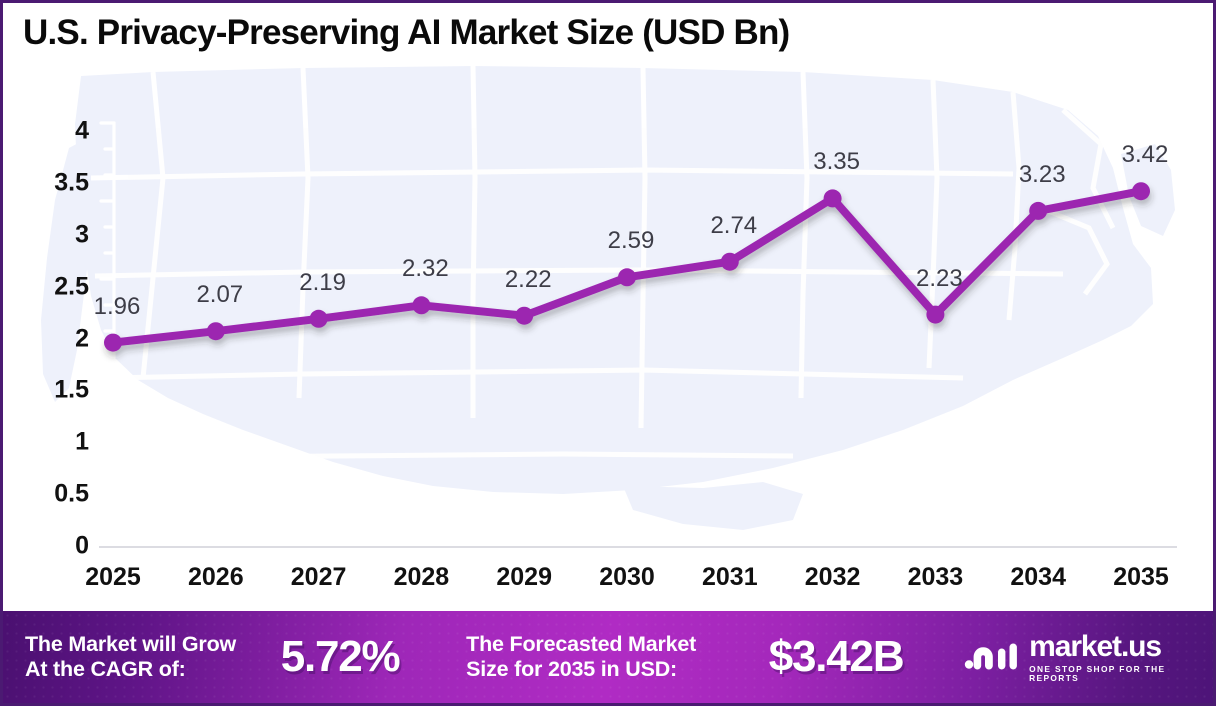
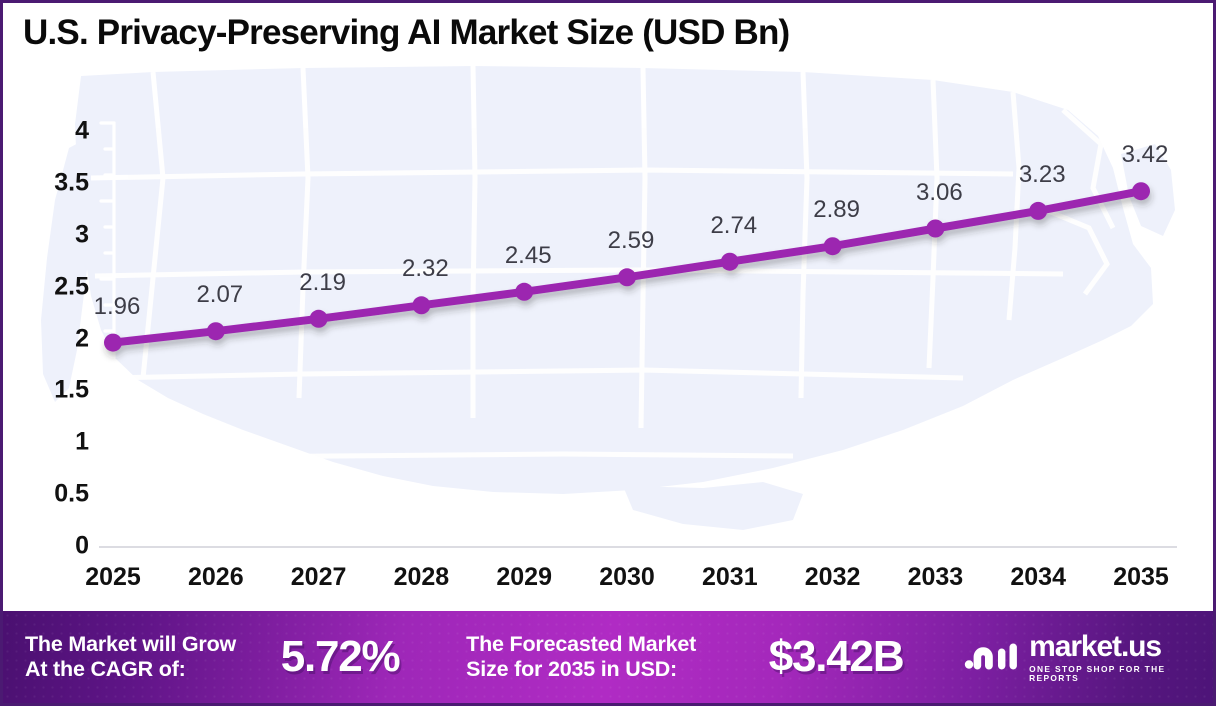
2029: 2.22 -> 2.45
2032: 3.35 -> 2.89
2033: 2.23 -> 3.06
